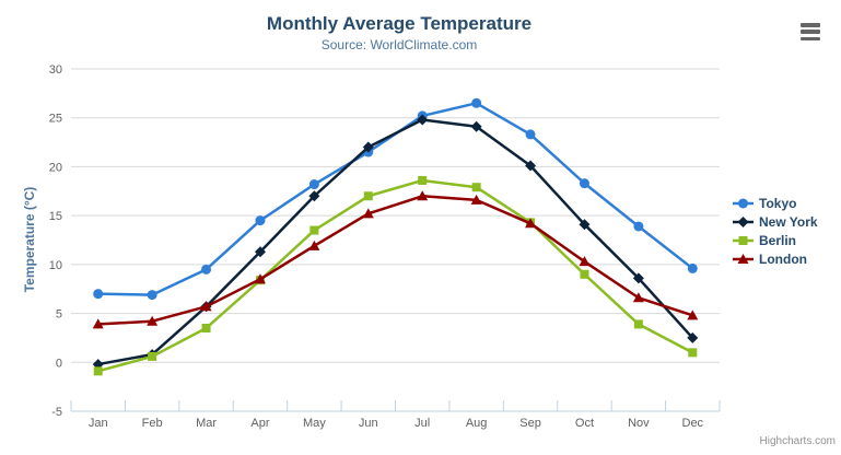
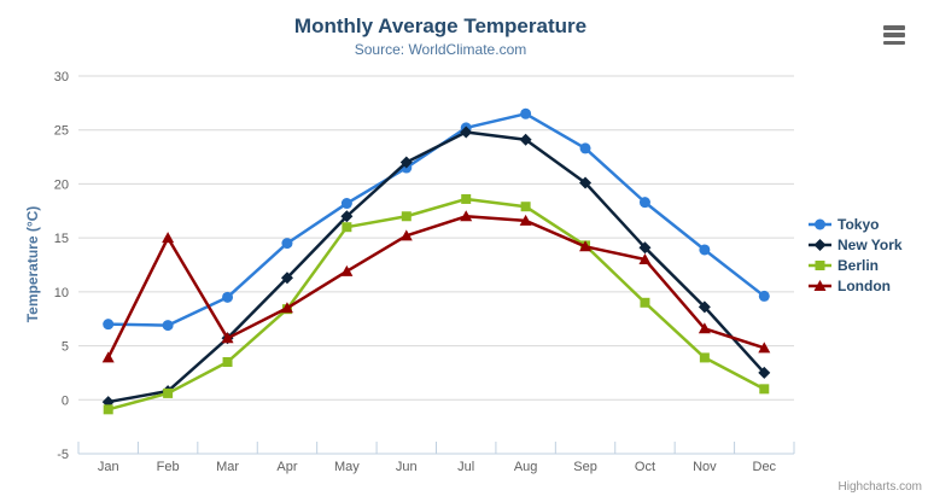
London/Feb: 4 -> 15
Berlin/May: 14 -> 16
London/Oct: 10 -> 13
